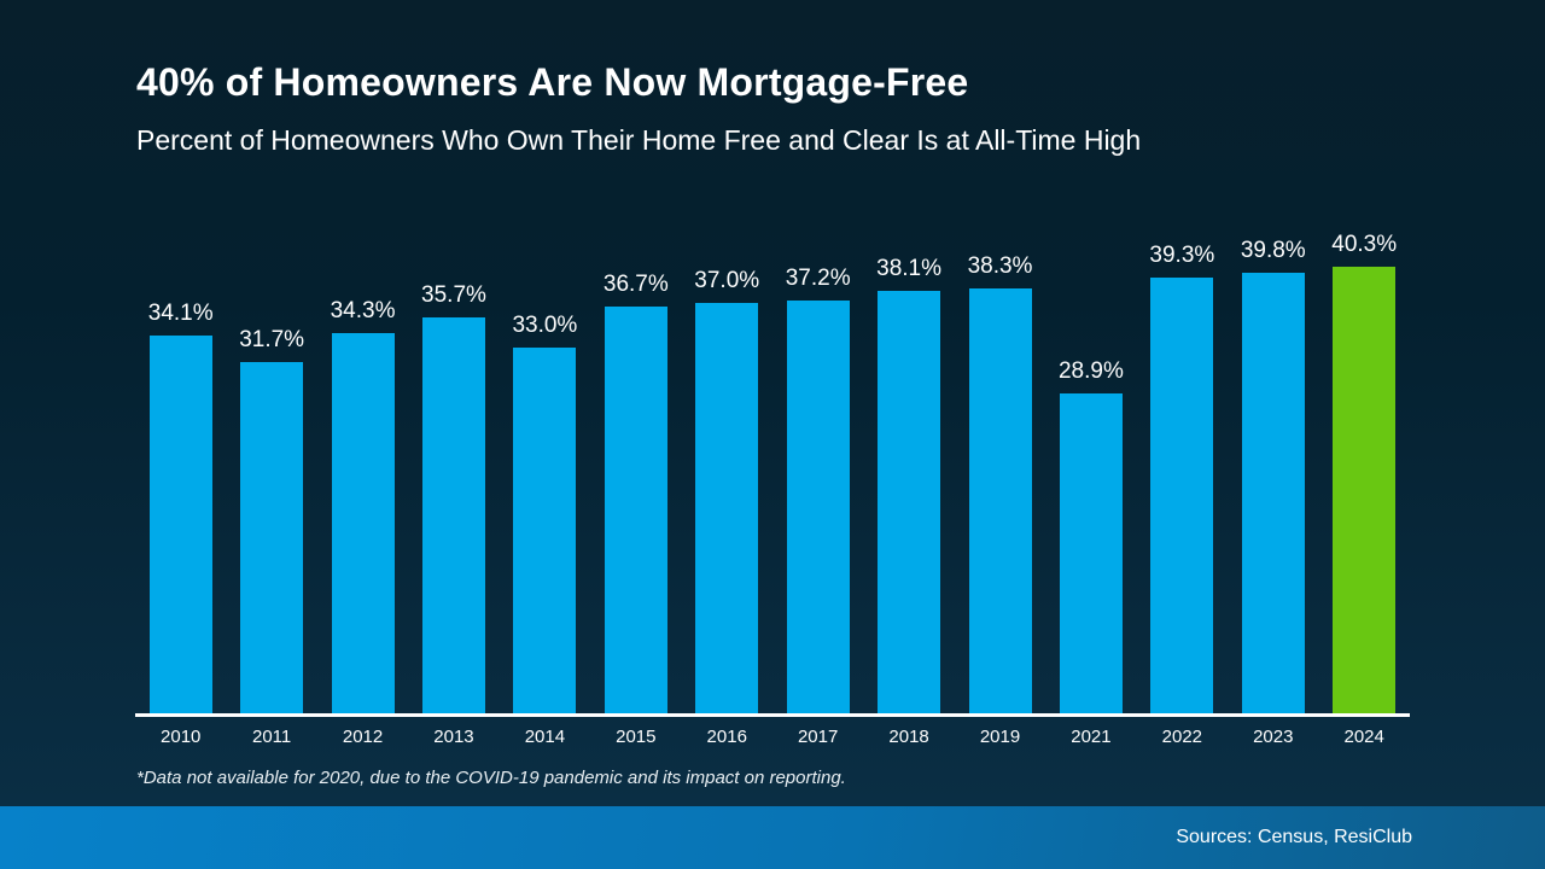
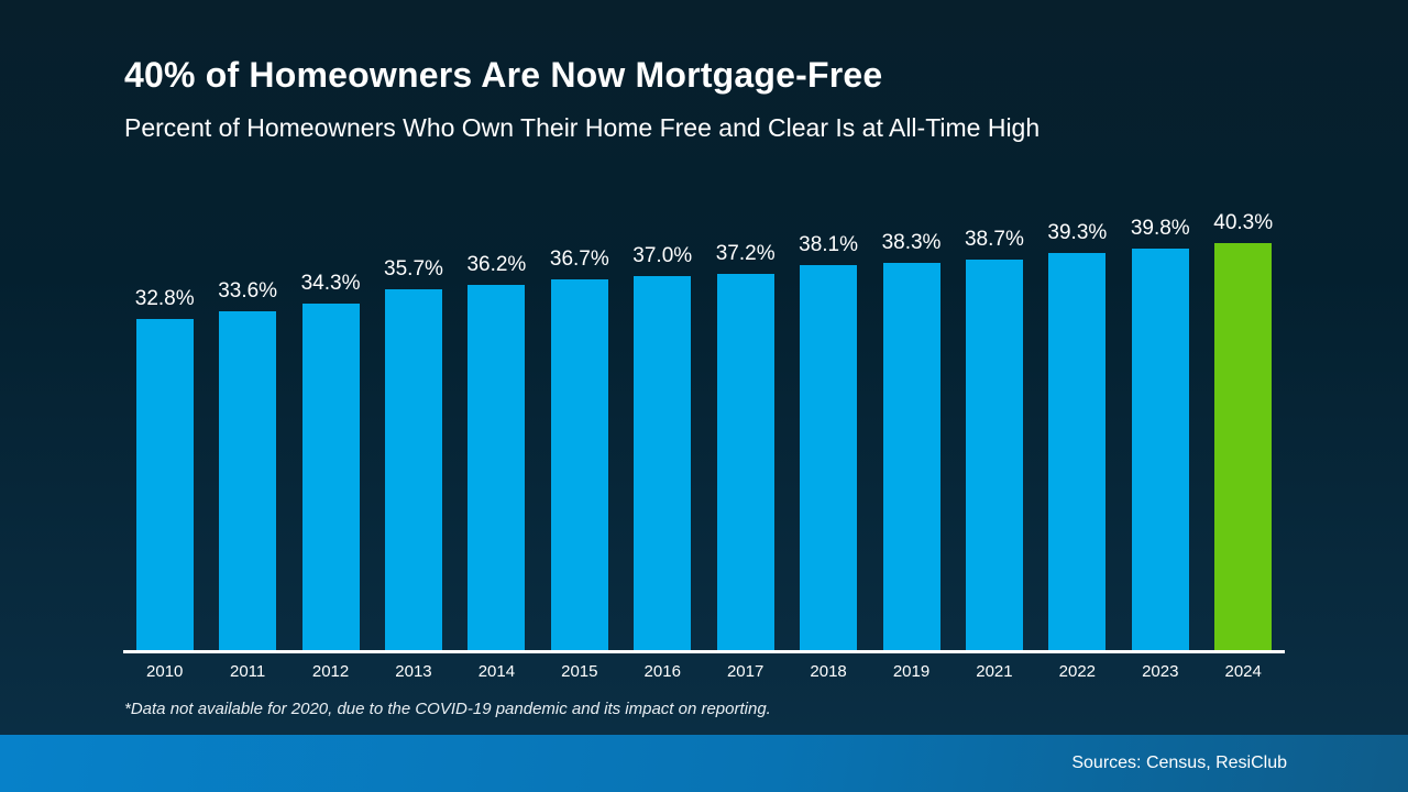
2010: 34.1% -> 32.8%
2011: 31.7% -> 33.6%
2014: 33.0% -> 36.2%
2021: 28.9% -> 38.7%
